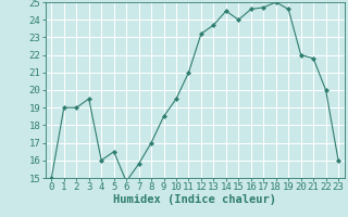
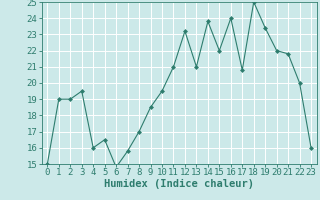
13: 23.7 -> 21.0
14: 24.5 -> 23.8
15: 24.0 -> 22.0
16: 24.6 -> 24.0
17: 24.7 -> 20.8
19: 24.6 -> 23.4
